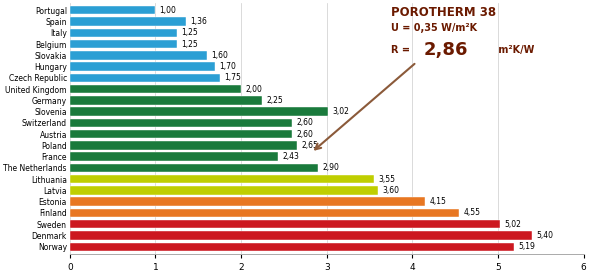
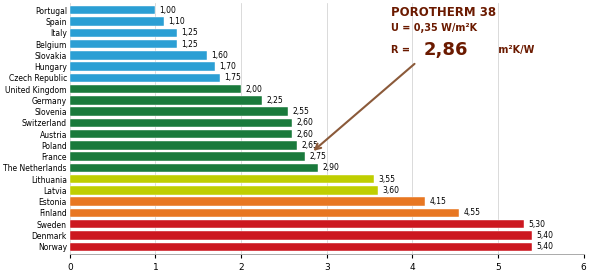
Spain: 1,36 -> 1,10
Slovenia: 3,02 -> 2,55
France: 2,43 -> 2,75
Sweden: 5,02 -> 5,30
Norway: 5,19 -> 5,40
